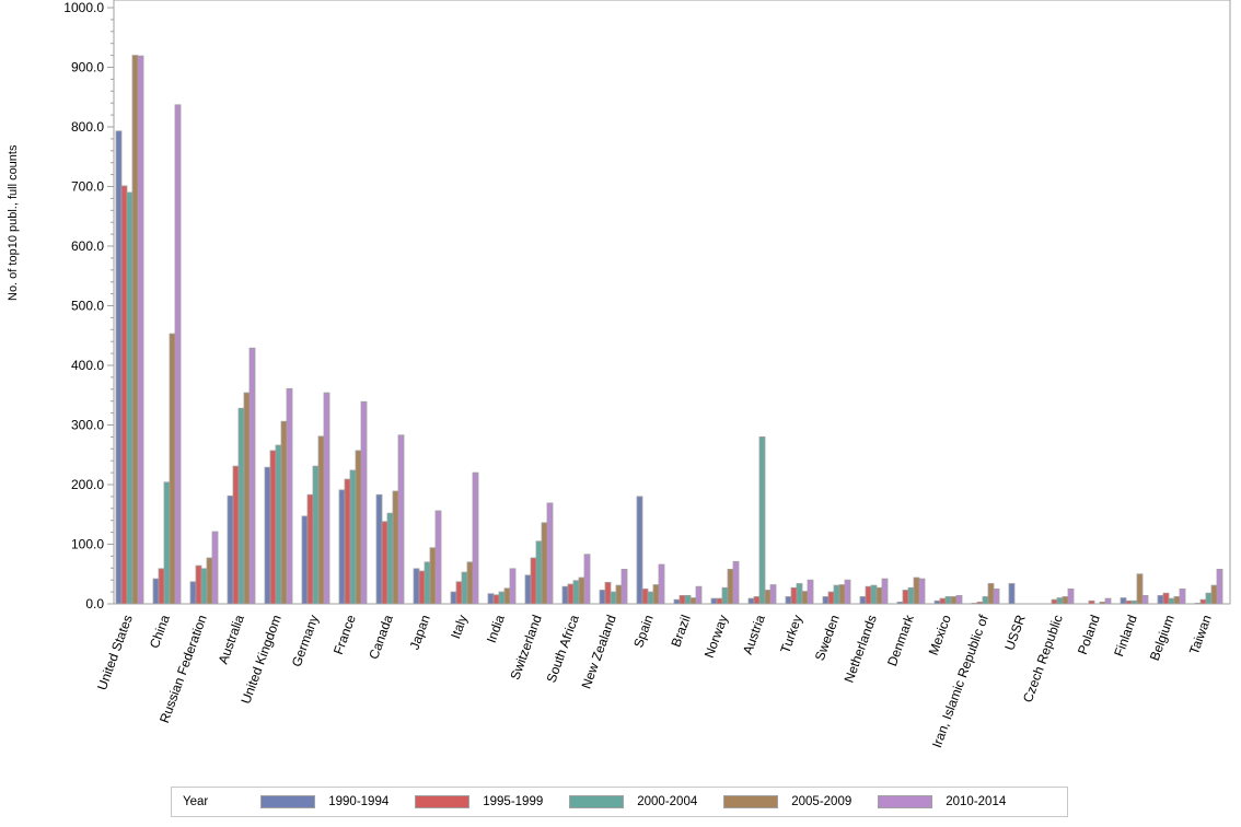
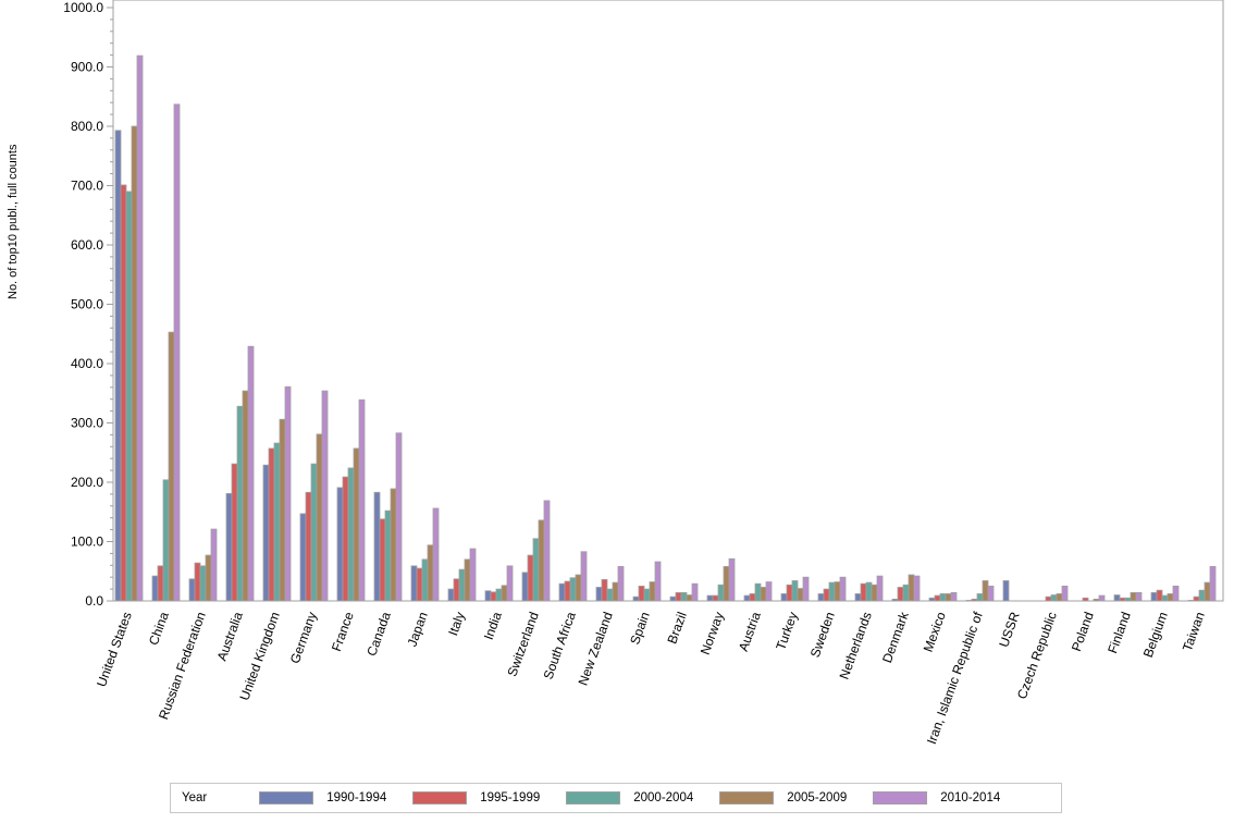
2005-2009/United States: 920 -> 800
2010-2014/Italy: 220 -> 90
1990-1994/Spain: 180 -> 10
2000-2004/Austria: 280 -> 30
2005-2009/Finland: 50 -> 10
